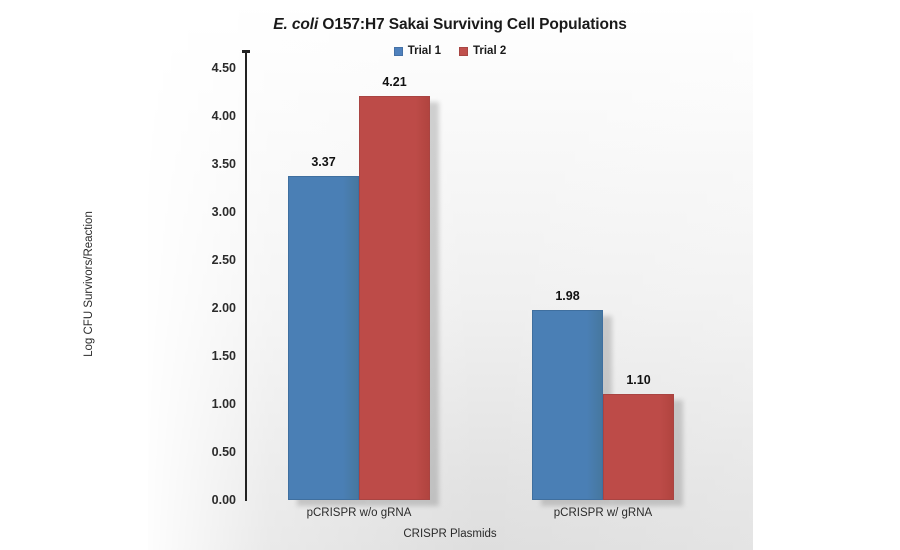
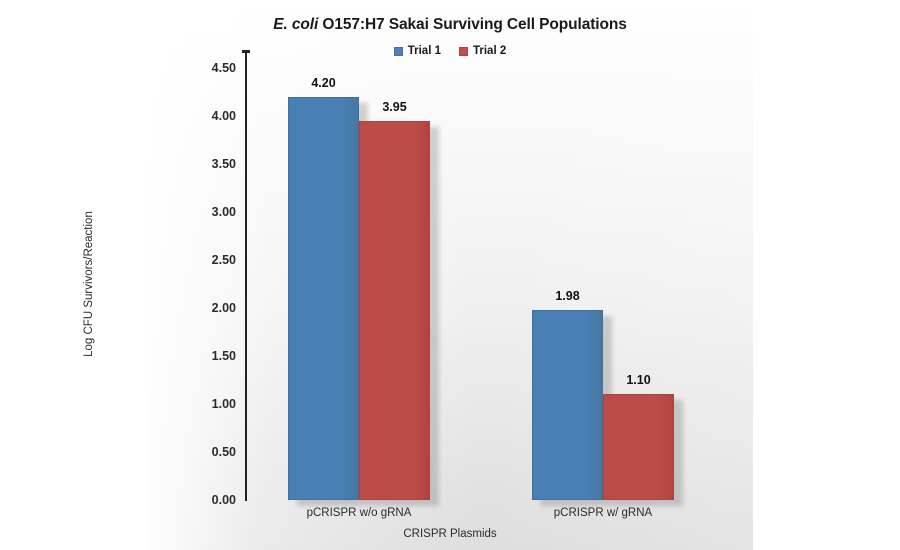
Trial 1/pCRISPR w/o gRNA: 3.37 -> 4.20
Trial 2/pCRISPR w/o gRNA: 4.21 -> 3.95
